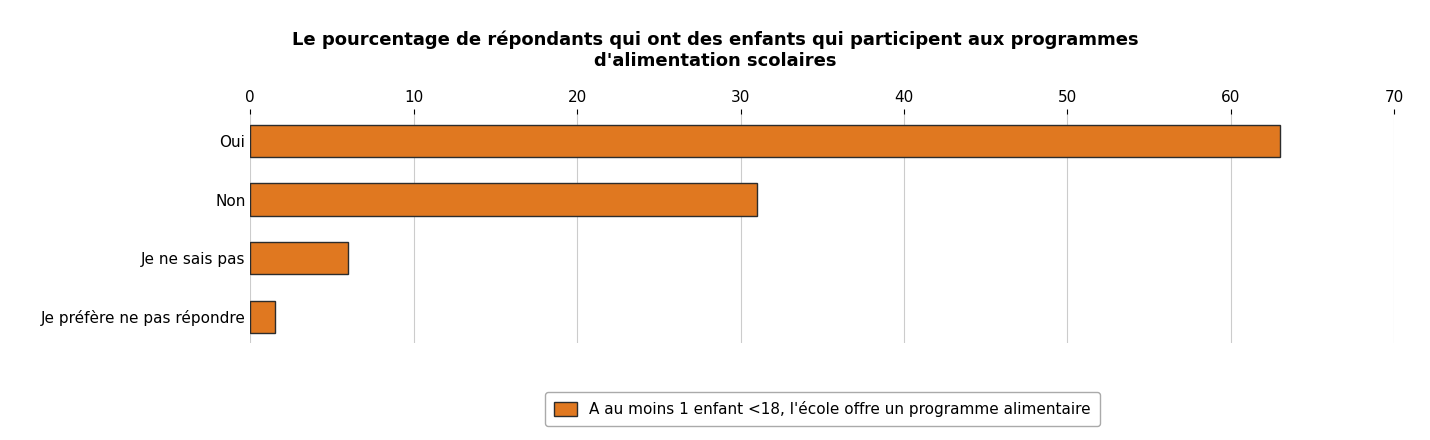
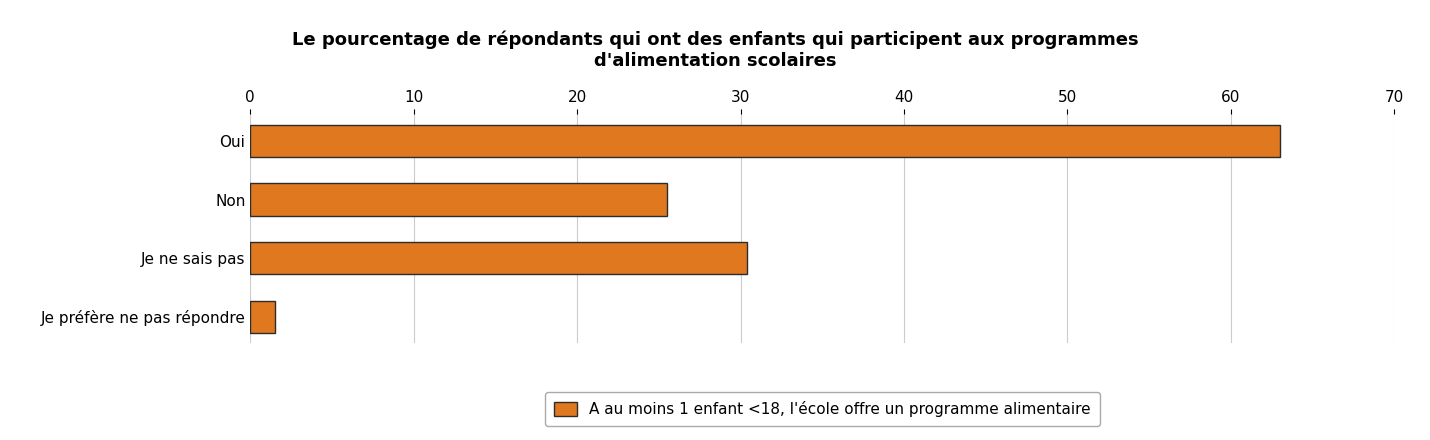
Non: 31.0 -> 25.5
Je ne sais pas: 6.0 -> 30.4
